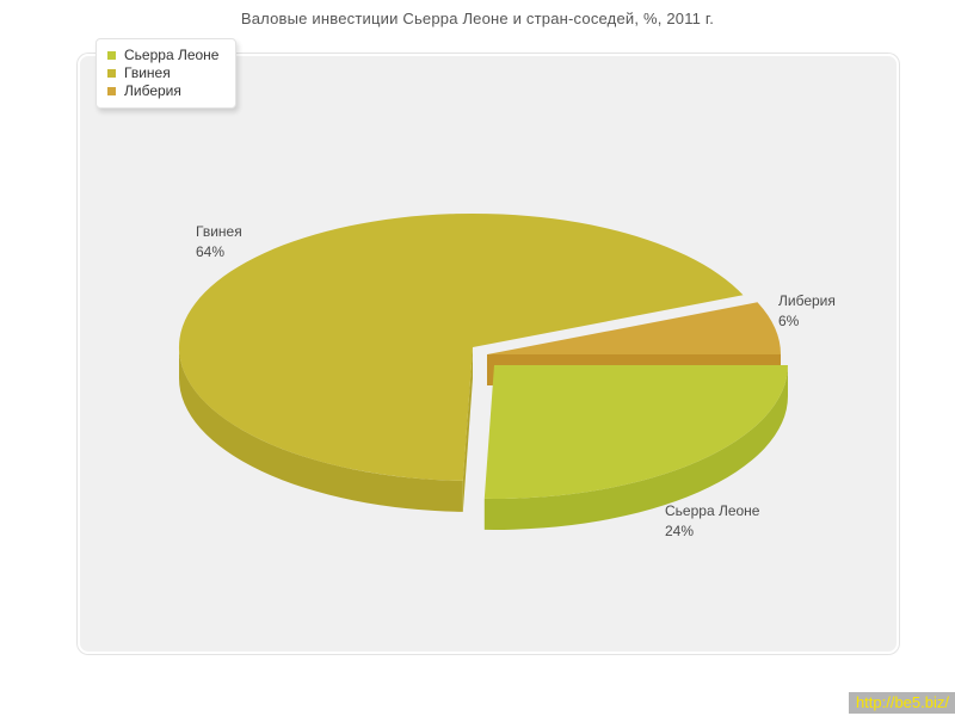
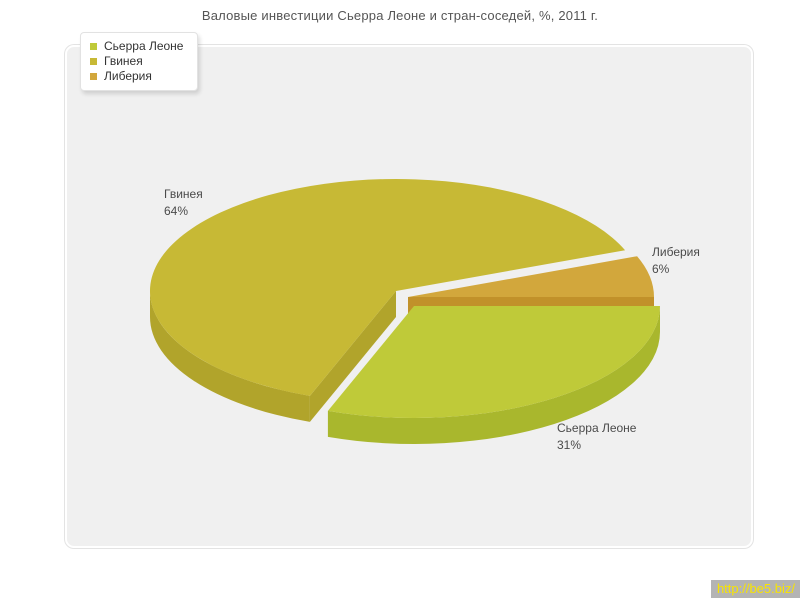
Сьерра Леоне: 24% -> 31%
